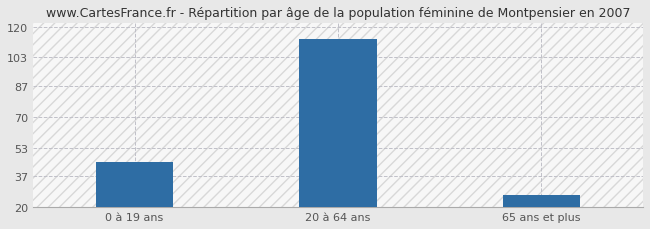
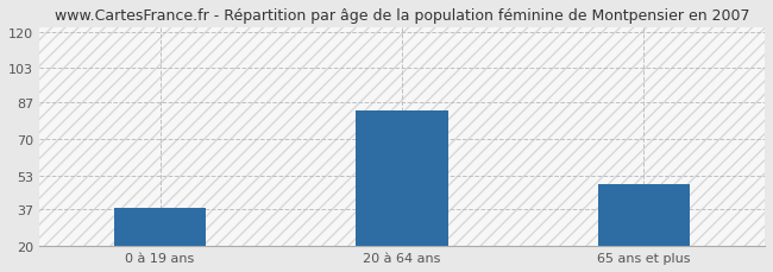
0 à 19 ans: 45 -> 38
20 à 64 ans: 113 -> 83
65 ans et plus: 27 -> 49
